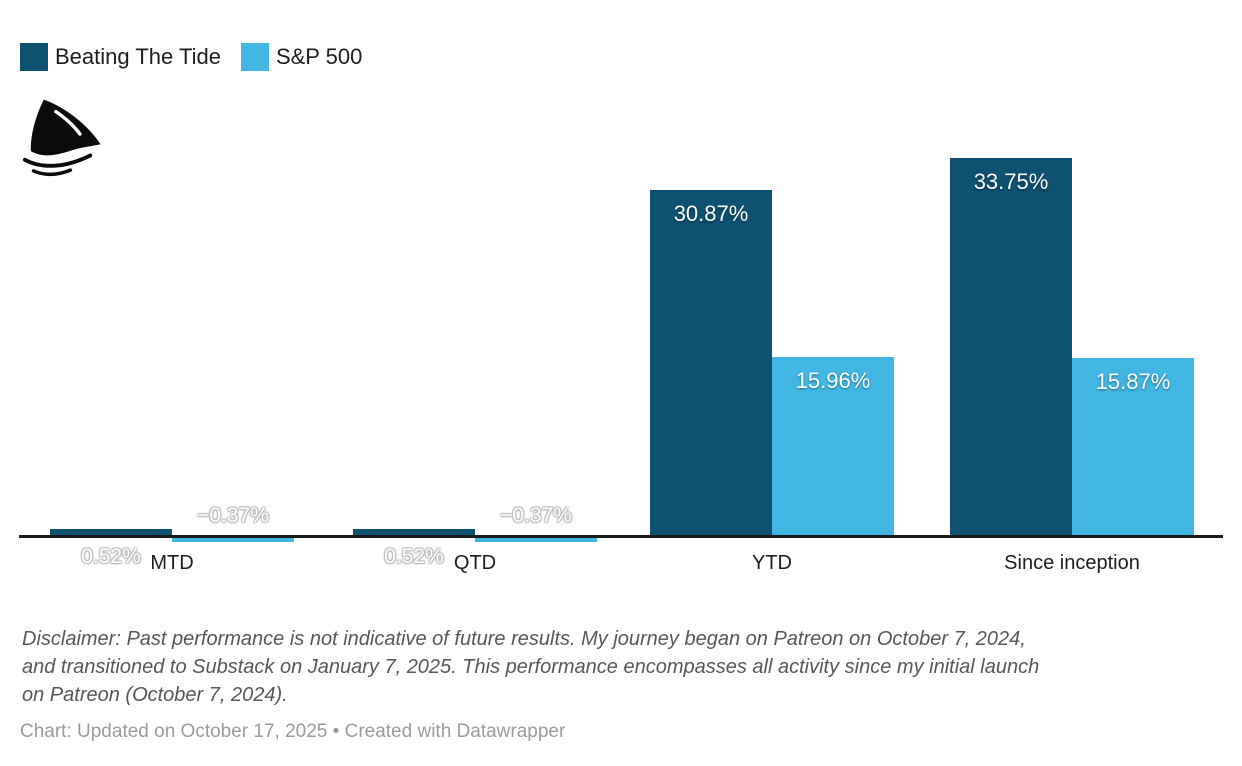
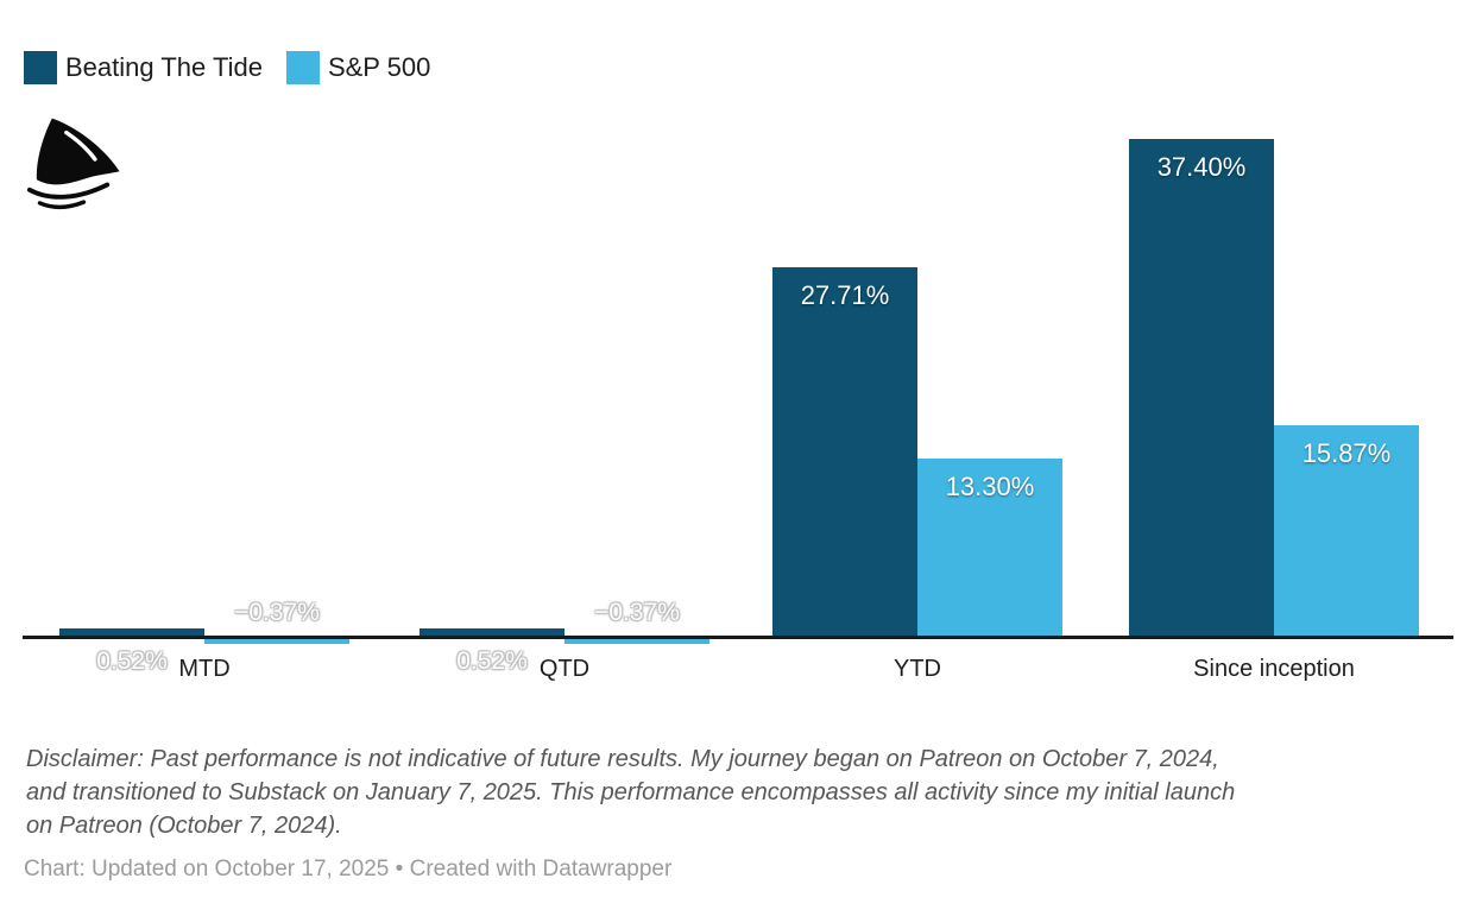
Beating The Tide/YTD: 30.87% -> 27.71%
S&P 500/YTD: 15.96% -> 13.30%
Beating The Tide/Since inception: 33.75% -> 37.40%
